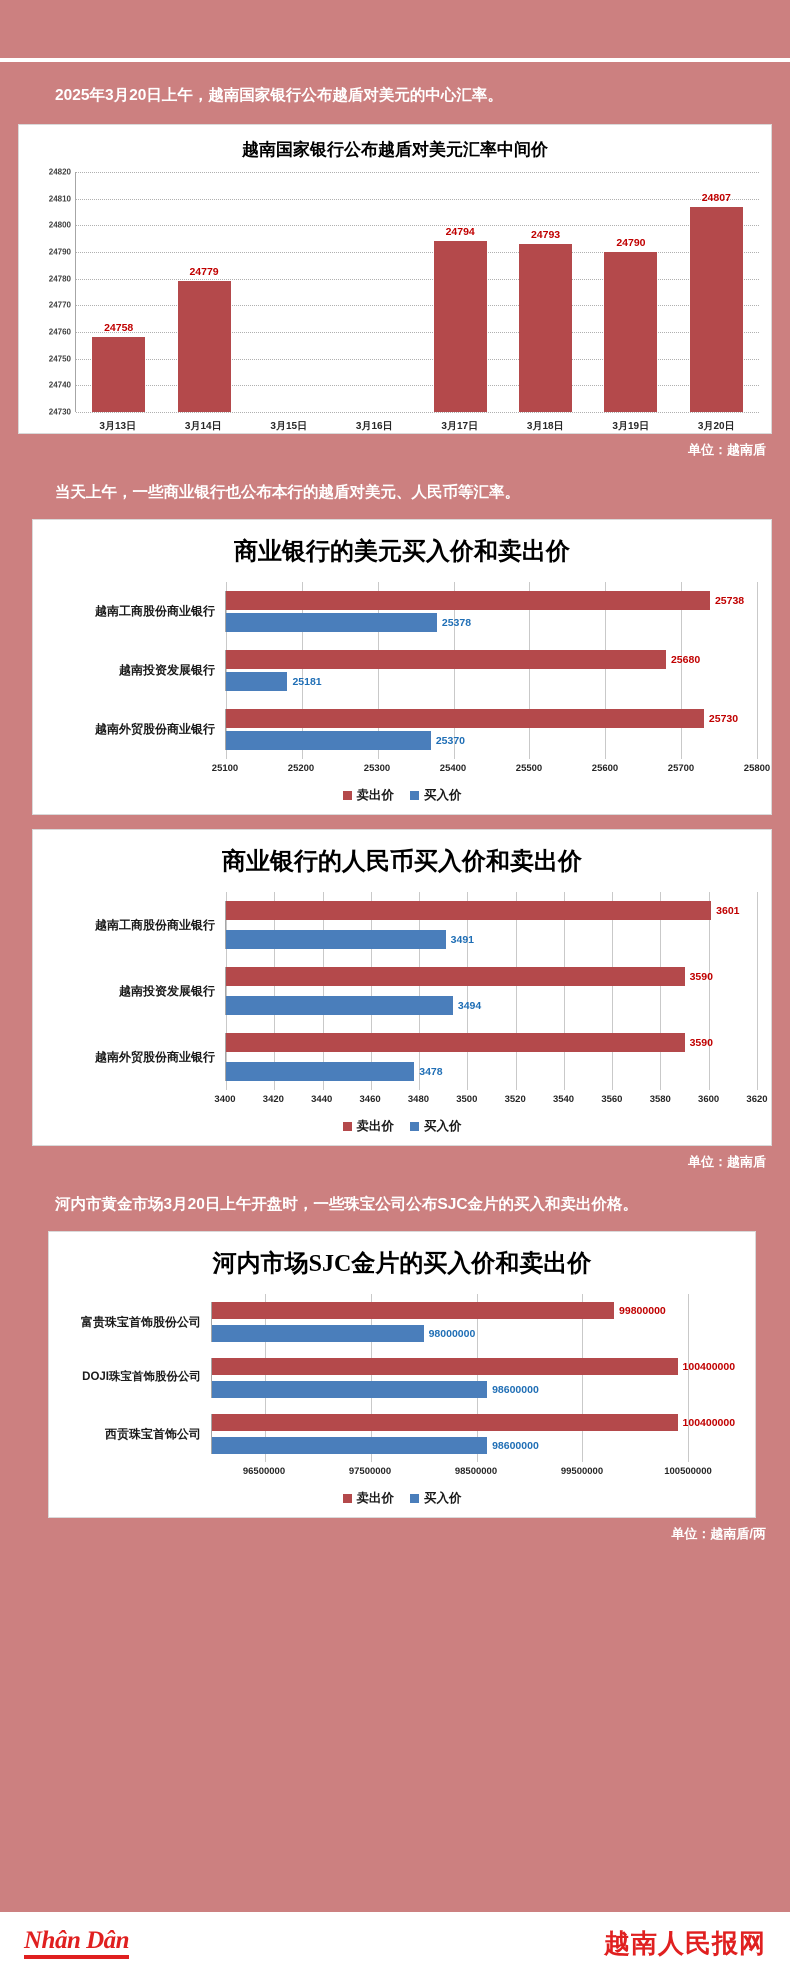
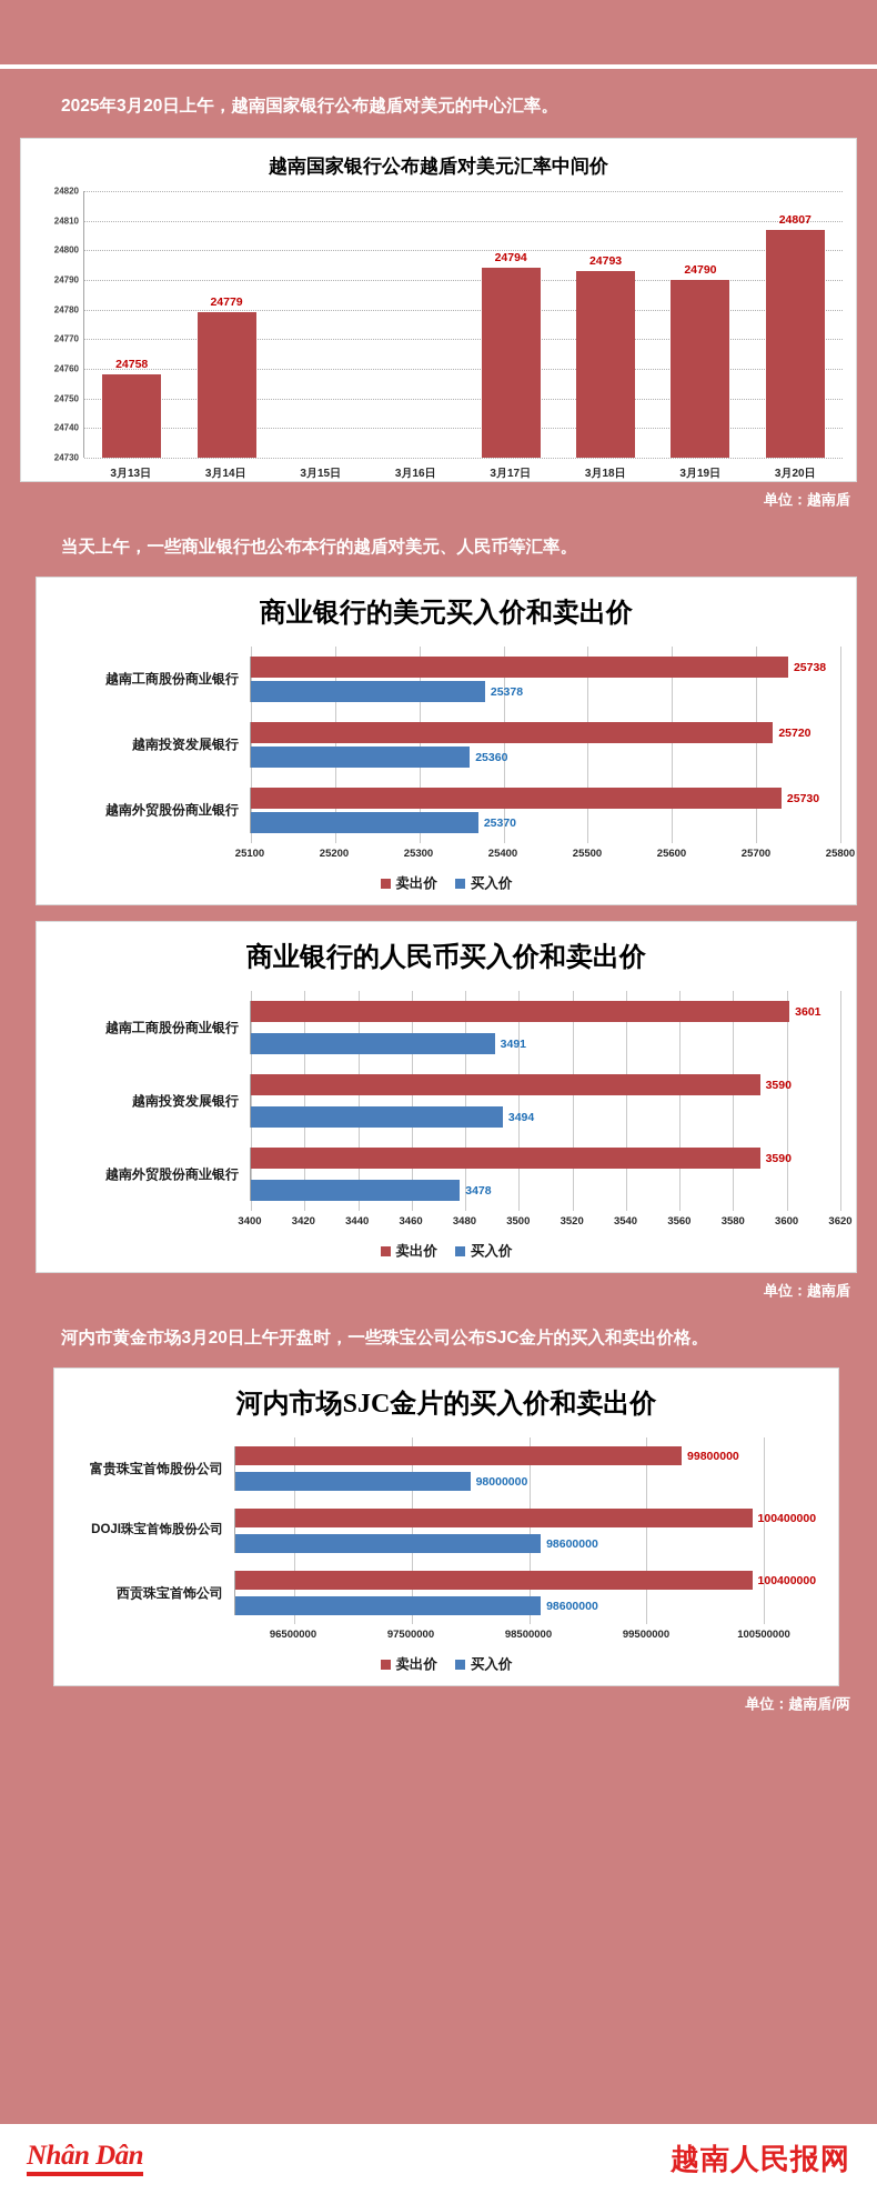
商业银行的美元买入价和卖出价/卖出价/越南投资发展银行: 25680 -> 25720
商业银行的美元买入价和卖出价/买入价/越南投资发展银行: 25181 -> 25360
